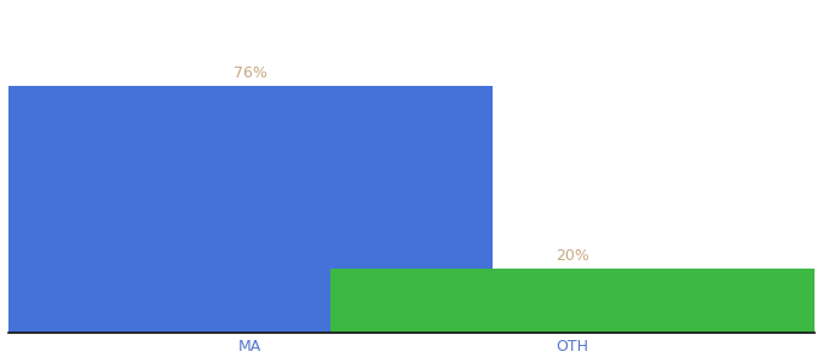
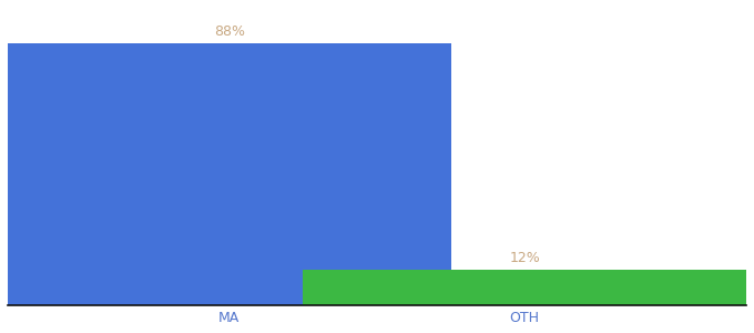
MA: 76% -> 88%
OTH: 20% -> 12%
